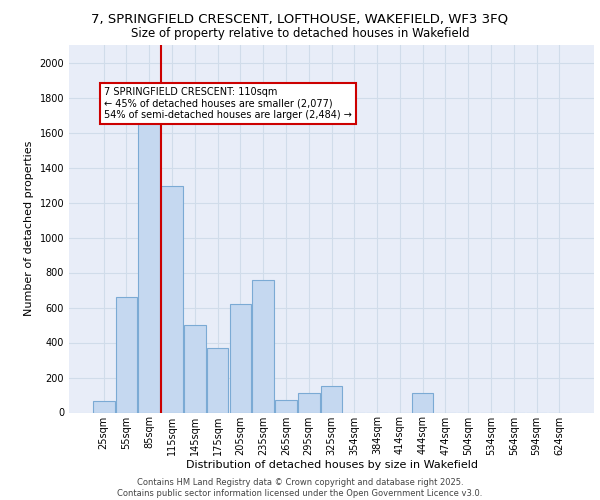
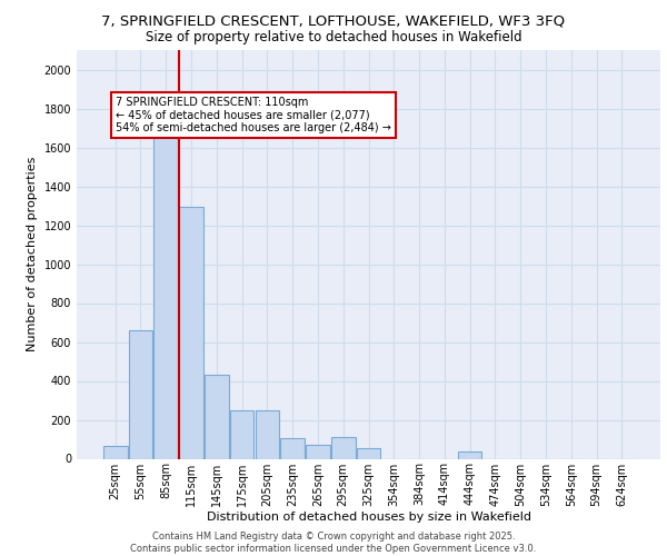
145sqm: 500 -> 430
175sqm: 370 -> 250
205sqm: 620 -> 250
235sqm: 760 -> 100
325sqm: 150 -> 60
444sqm: 110 -> 40
